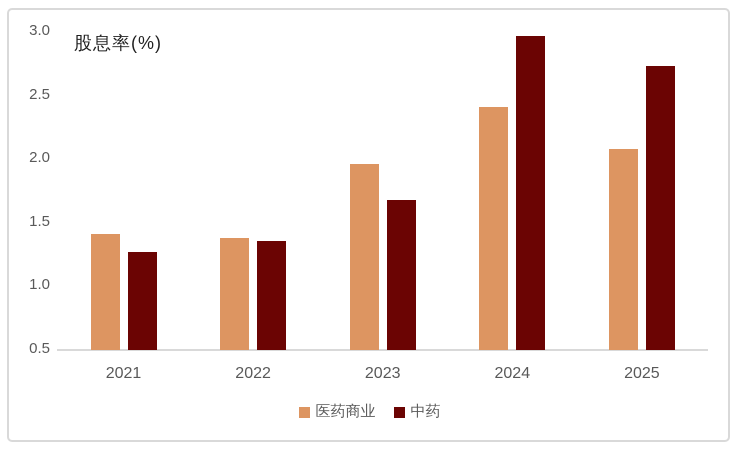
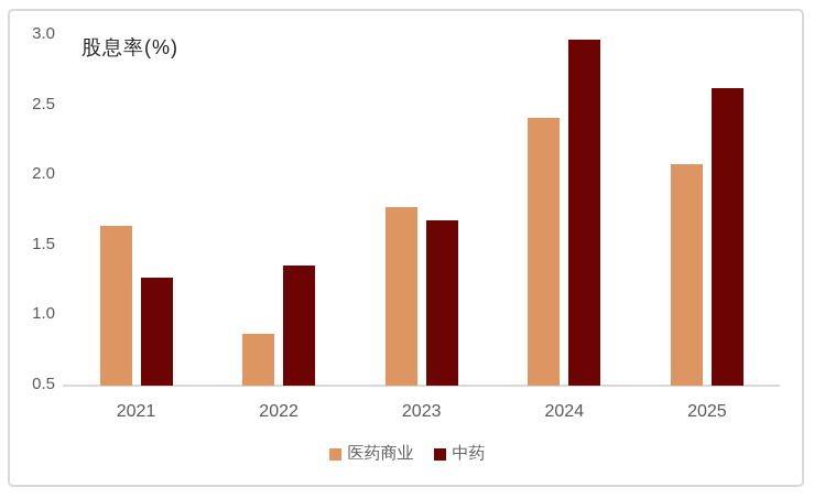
医药商业/2021: 1.41 -> 1.64
医药商业/2022: 1.38 -> 0.87
医药商业/2023: 1.96 -> 1.77
中药/2025: 2.73 -> 2.62
